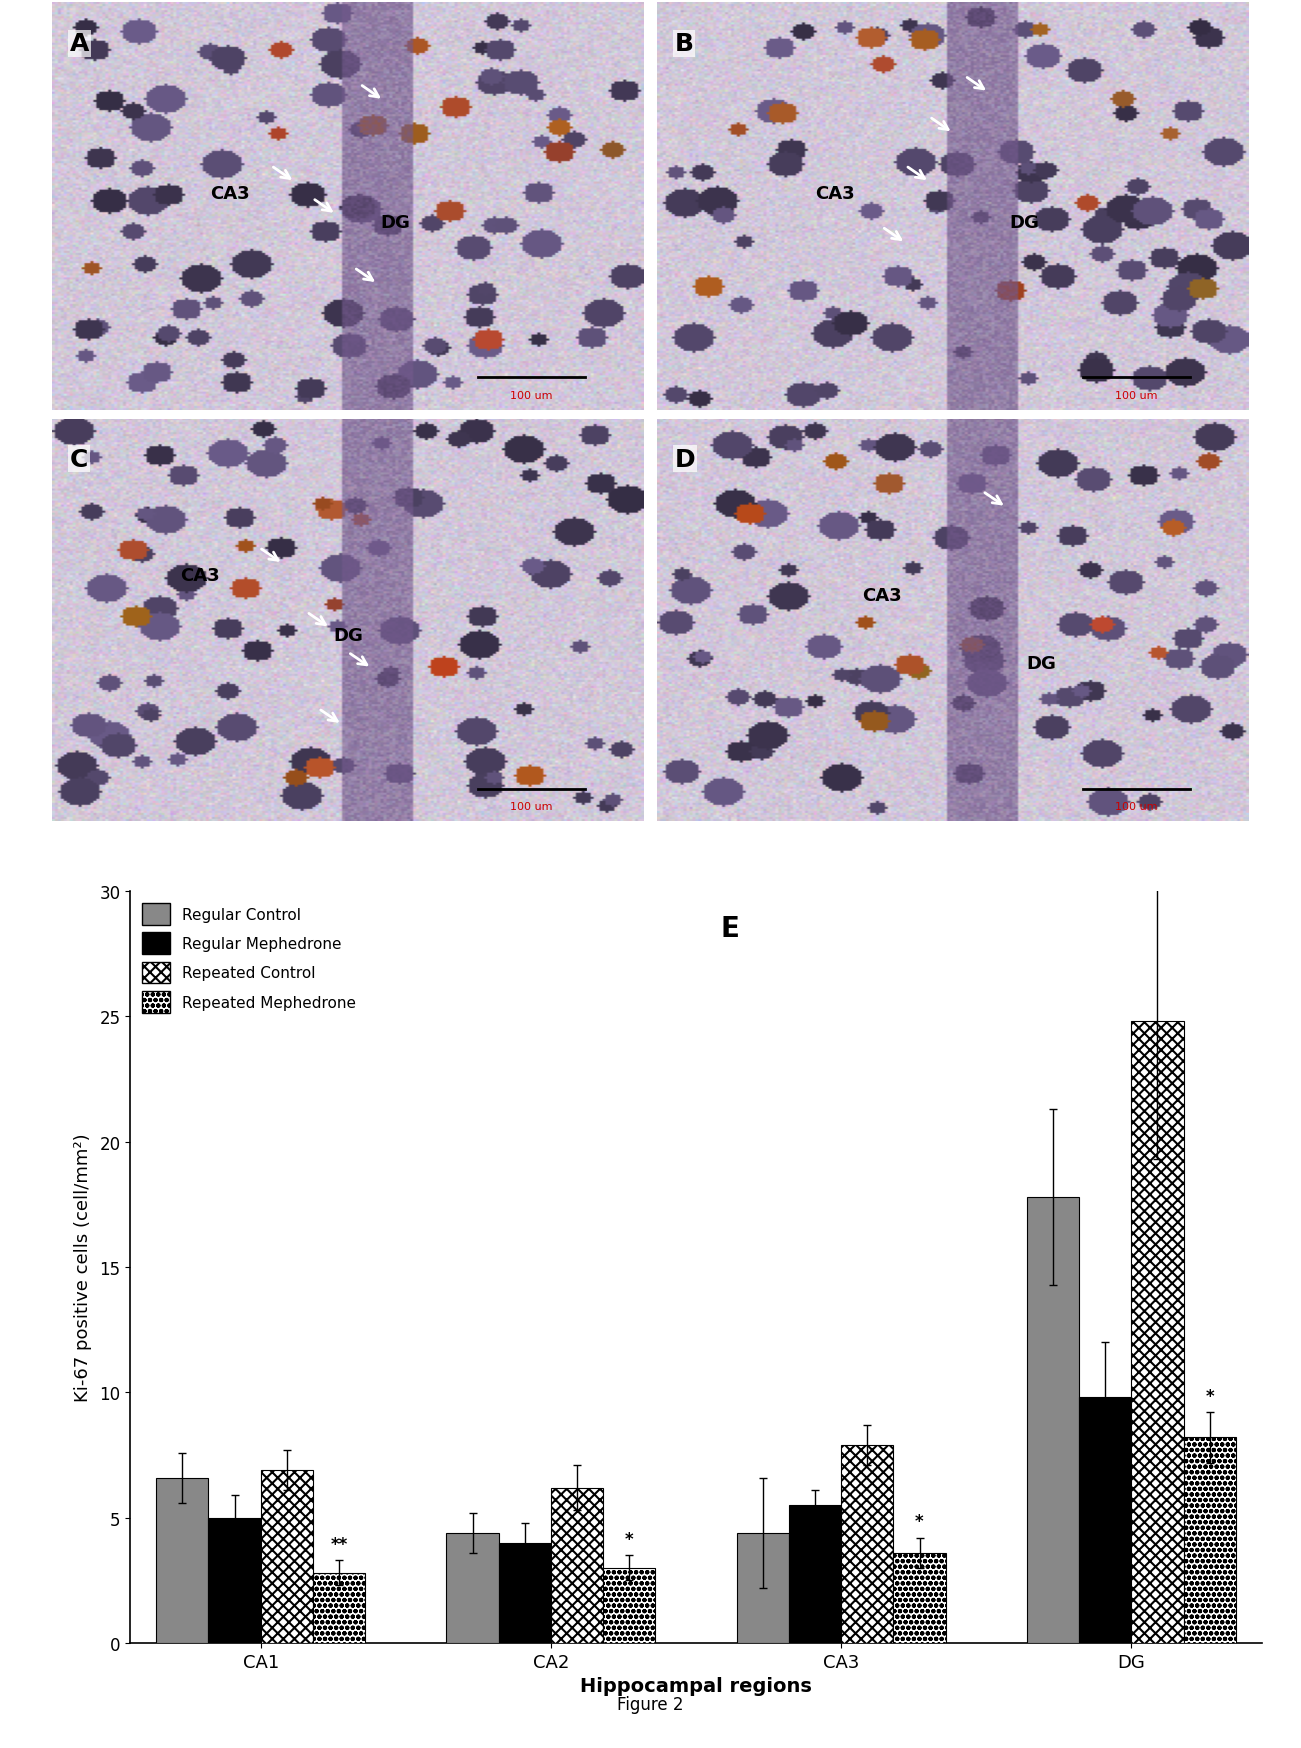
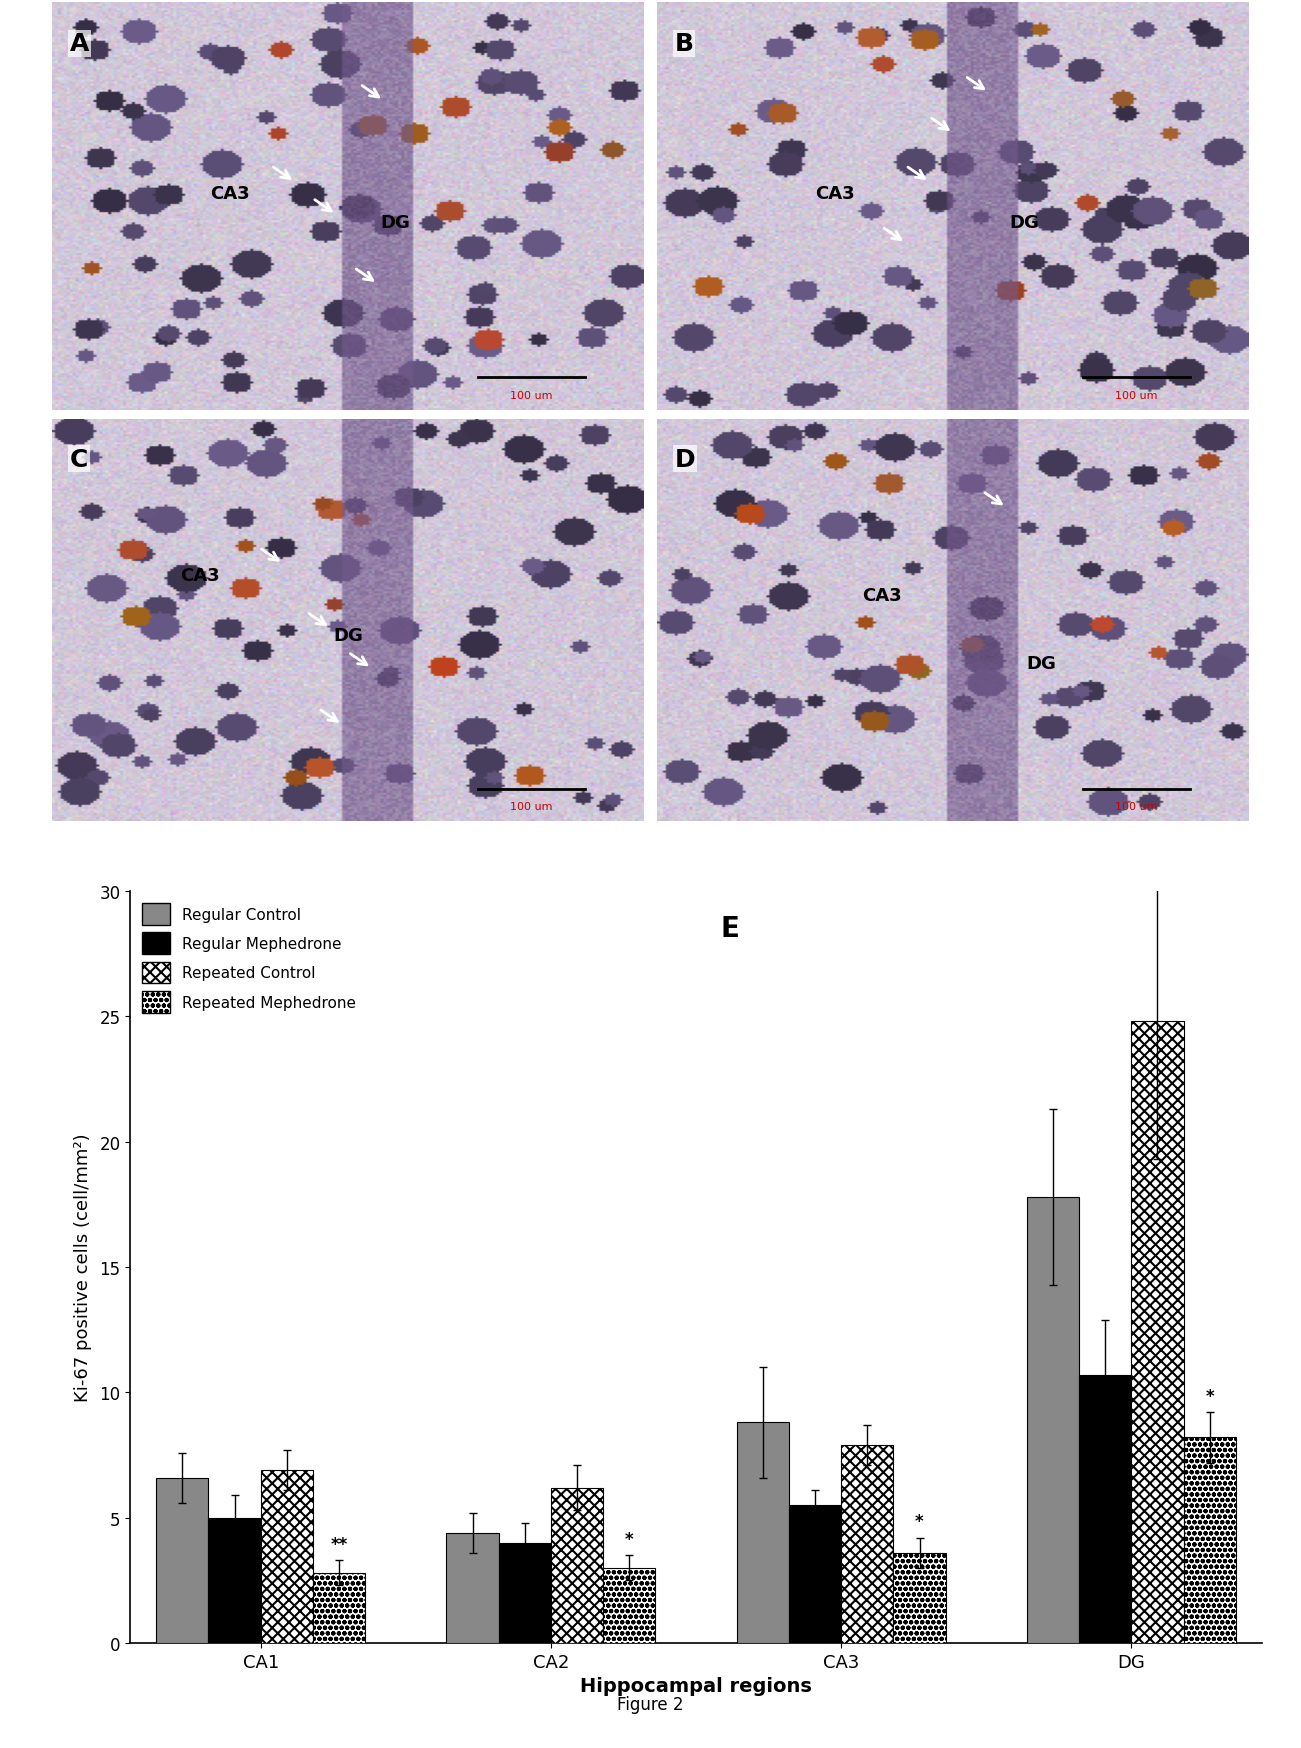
Regular Control/CA3: 4.4 -> 8.8
Regular Mephedrone/DG: 9.8 -> 10.7
